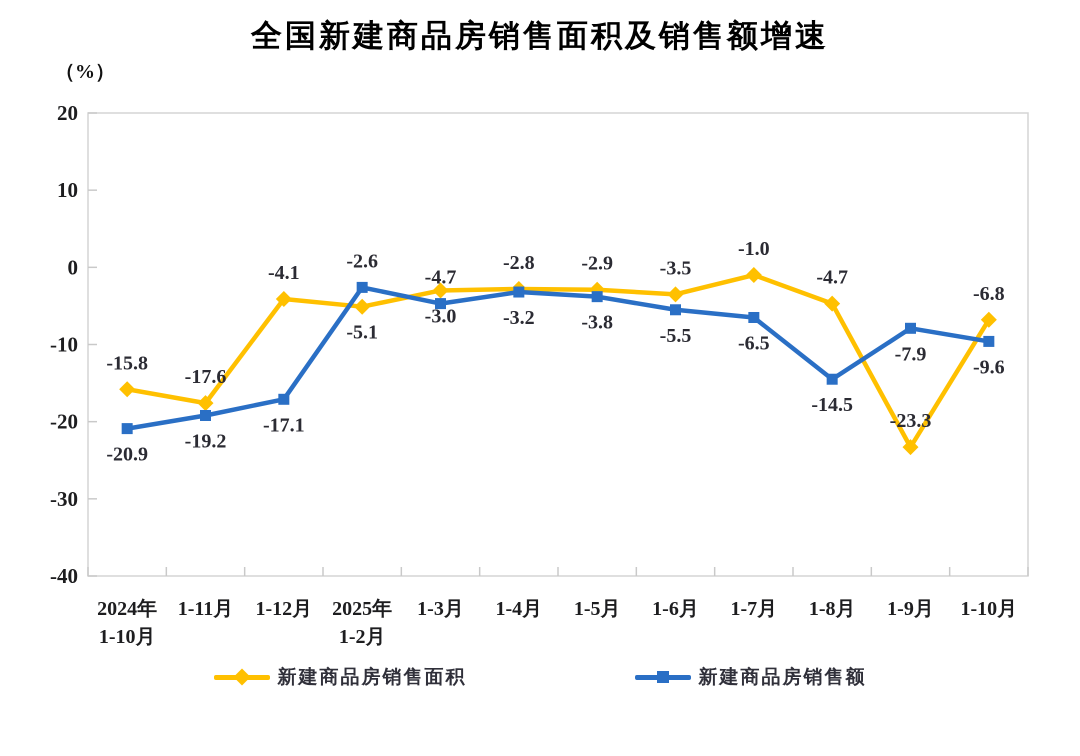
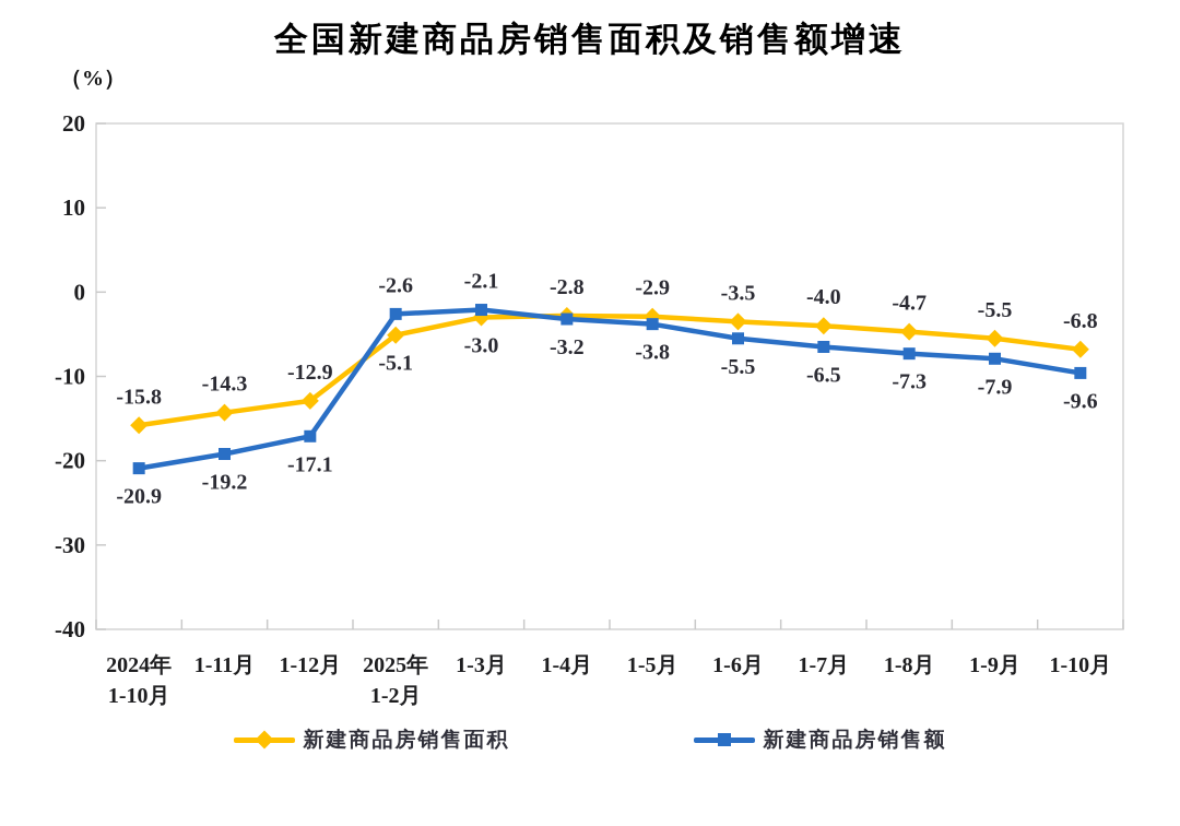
新建商品房销售面积/1-11月: -17.6 -> -14.3
新建商品房销售面积/1-12月: -4.1 -> -12.9
新建商品房销售额/1-3月: -4.7 -> -2.1
新建商品房销售面积/1-7月: -1.0 -> -4.0
新建商品房销售额/1-8月: -14.5 -> -7.3
新建商品房销售面积/1-9月: -23.3 -> -5.5
